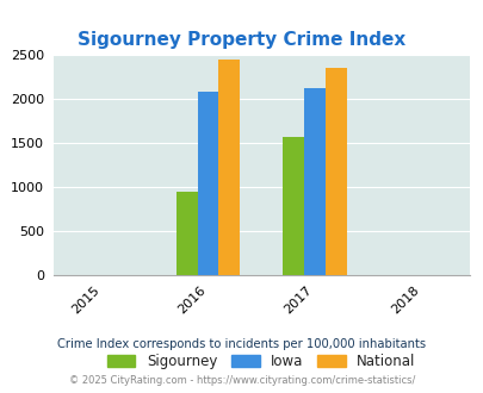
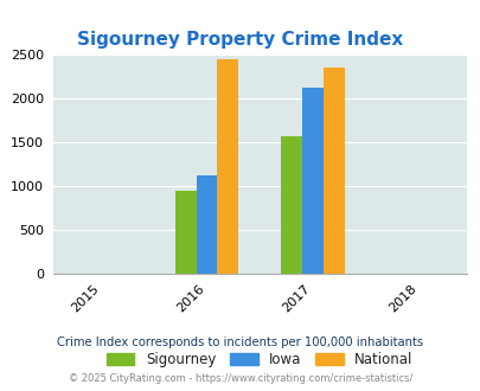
Iowa/2016: 2080 -> 1120
